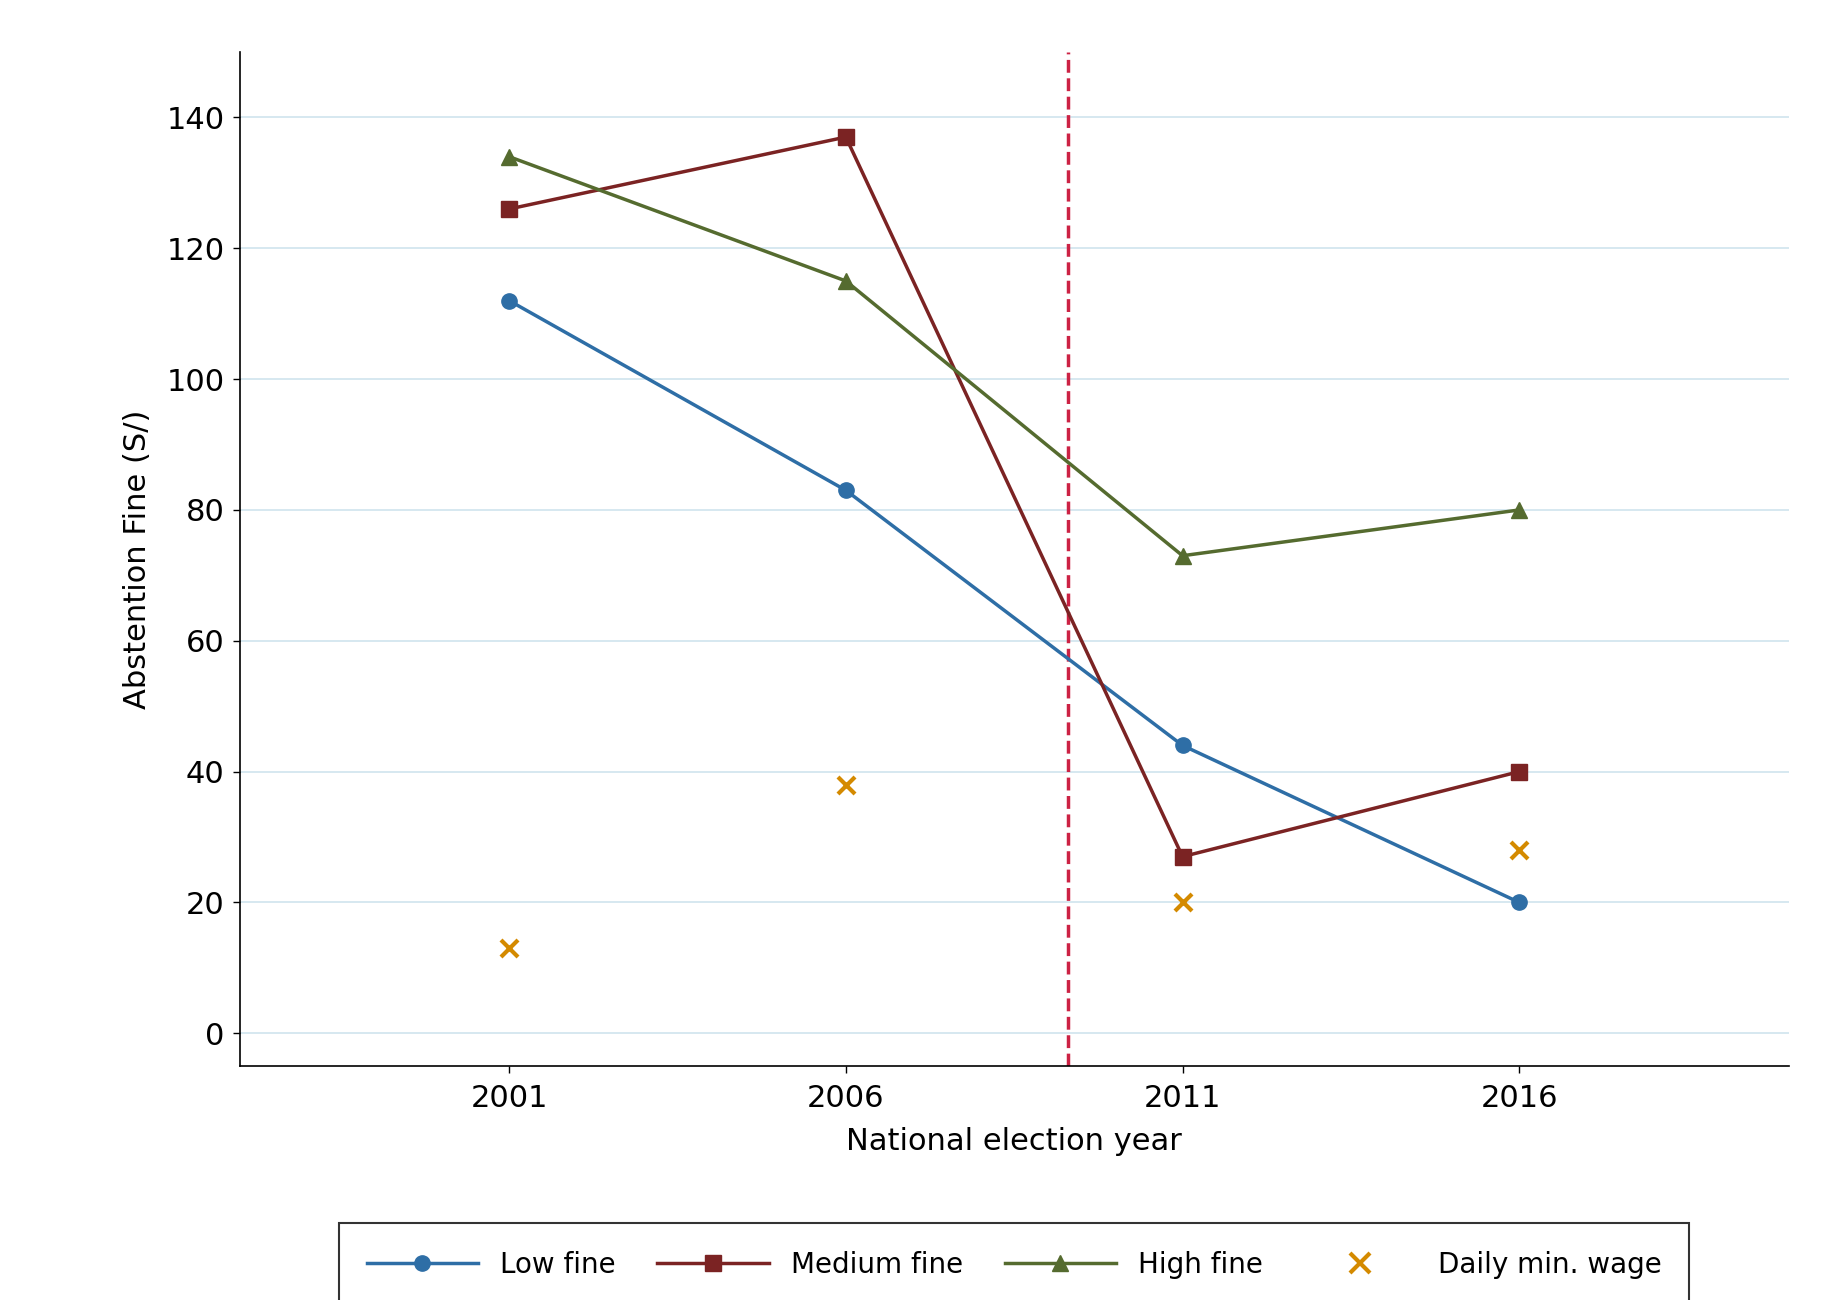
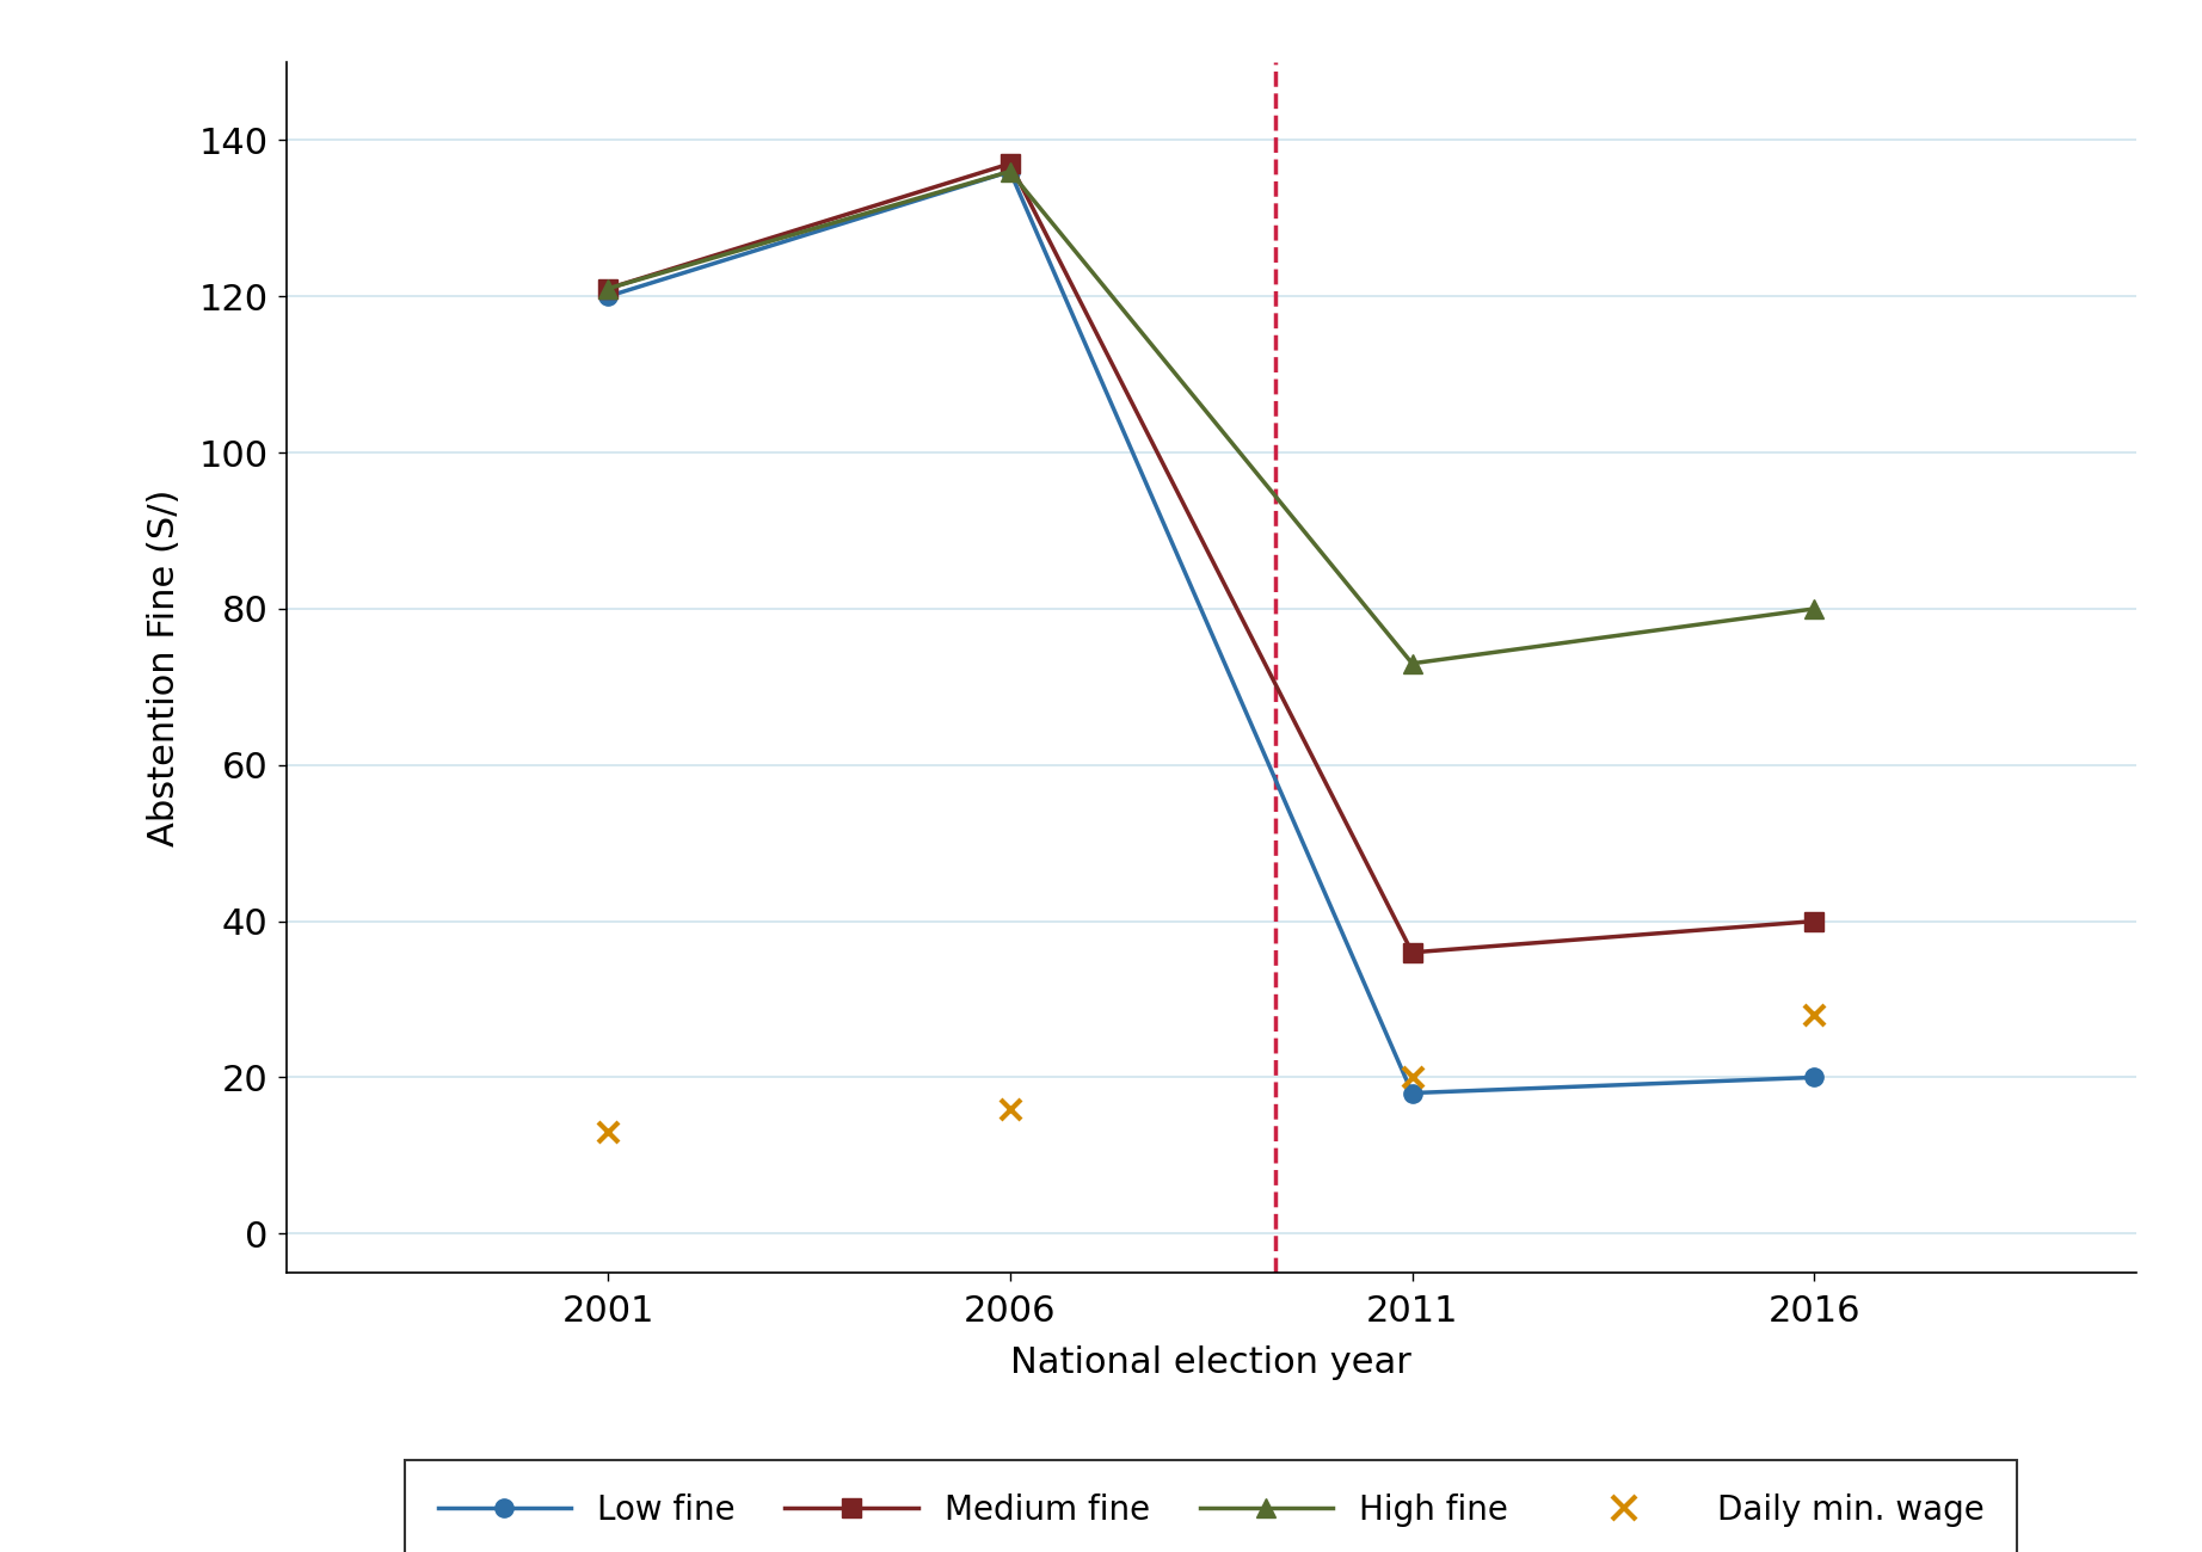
Low fine/2001: 112 -> 120
Medium fine/2001: 126 -> 121
High fine/2001: 134 -> 121
Low fine/2006: 83 -> 136
High fine/2006: 115 -> 136
Daily min. wage/2006: 38 -> 16
Low fine/2011: 44 -> 18
Medium fine/2011: 27 -> 36
